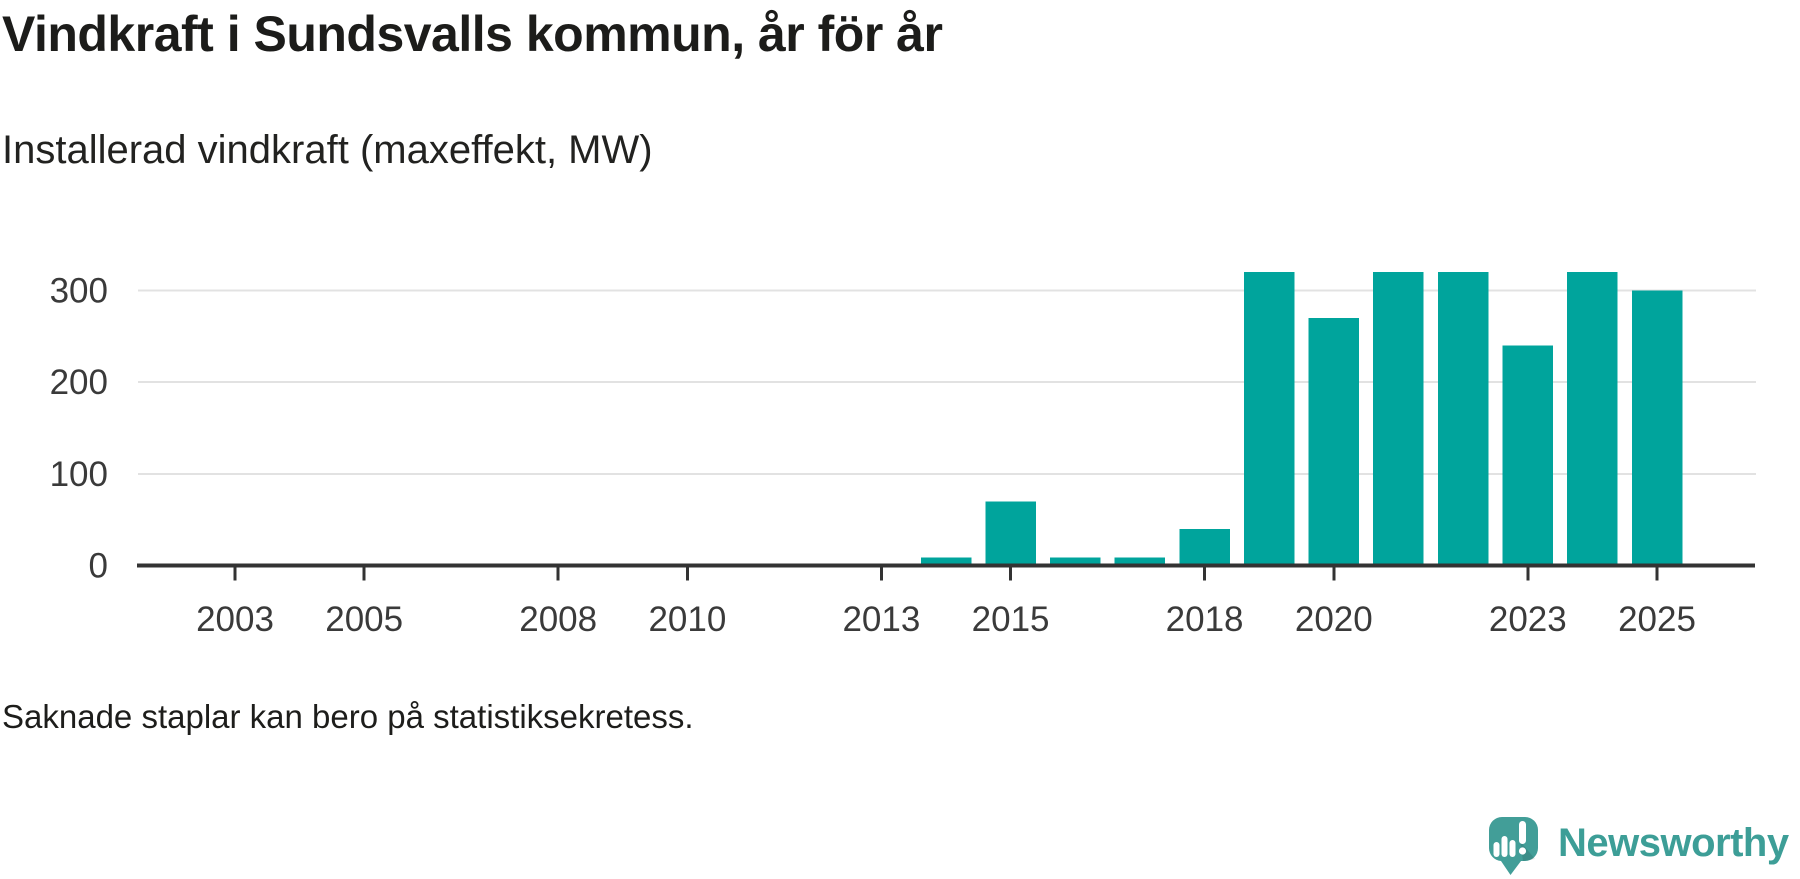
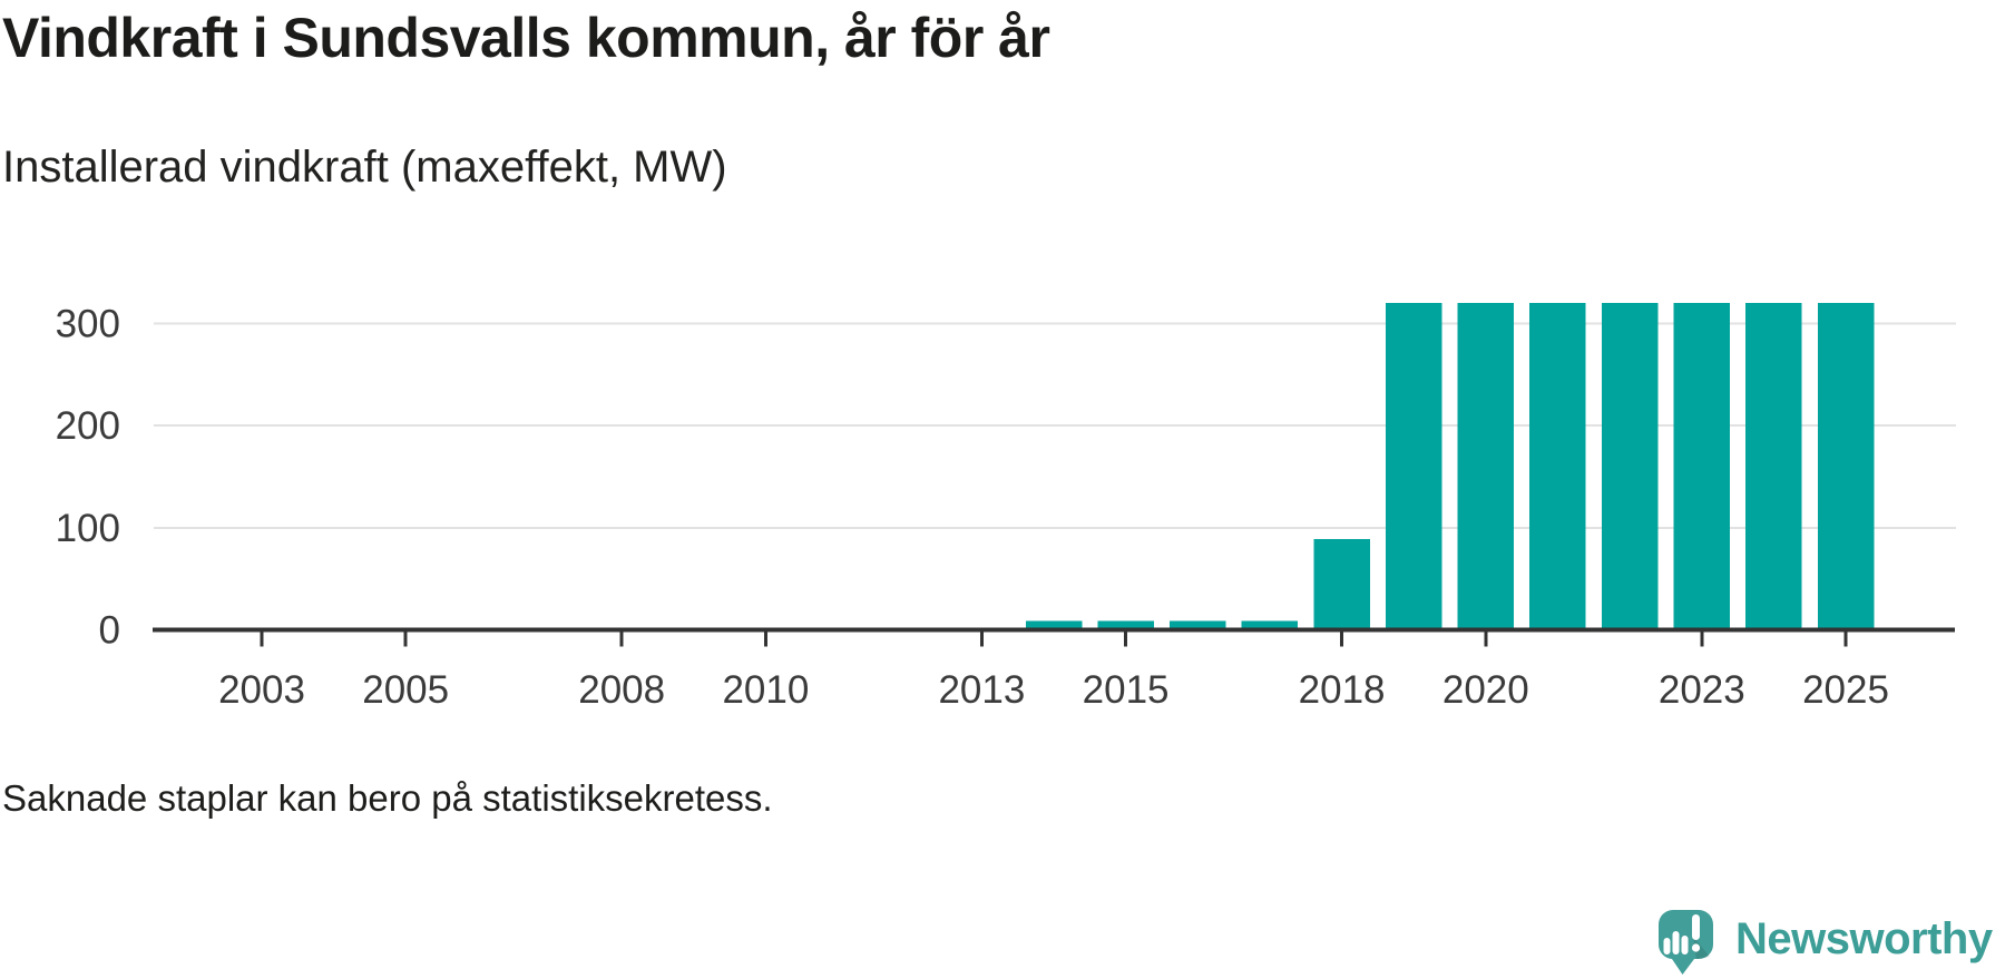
2015: 70 -> 10
2018: 40 -> 90
2020: 270 -> 320
2023: 240 -> 320
2025: 300 -> 320
